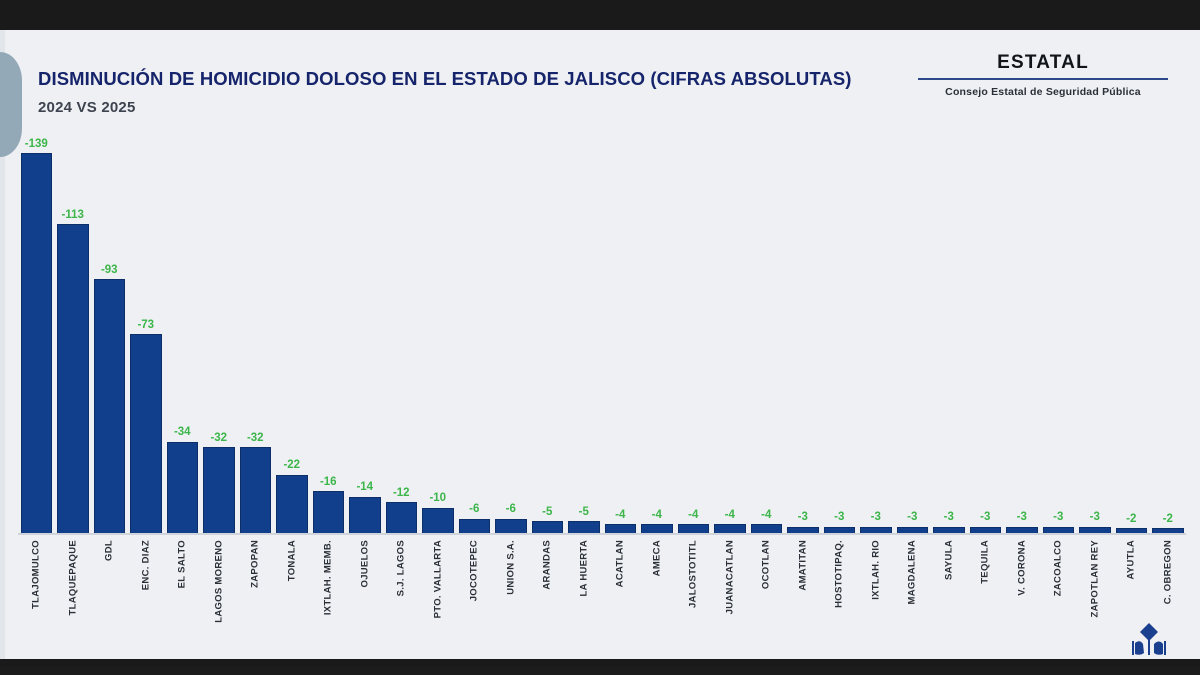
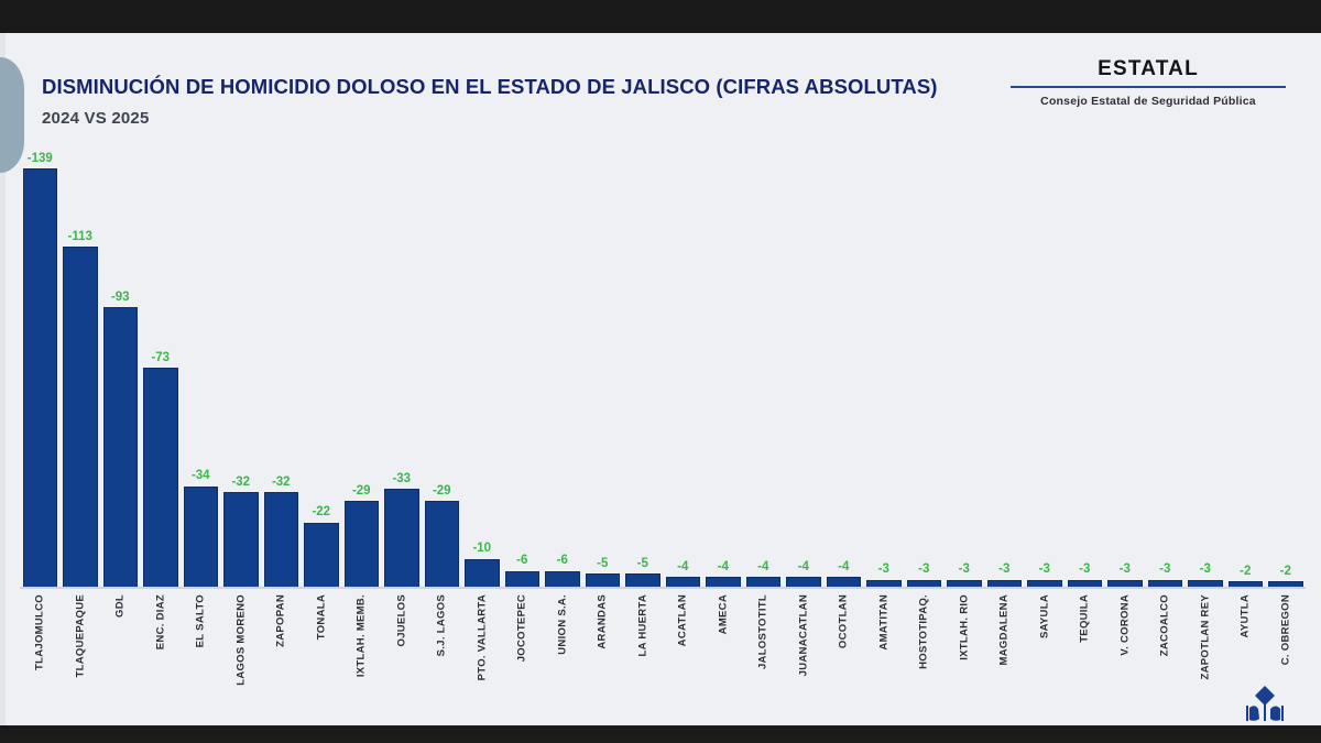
IXTLAH. MEMB.: -16 -> -29
OJUELOS: -14 -> -33
S.J. LAGOS: -12 -> -29
